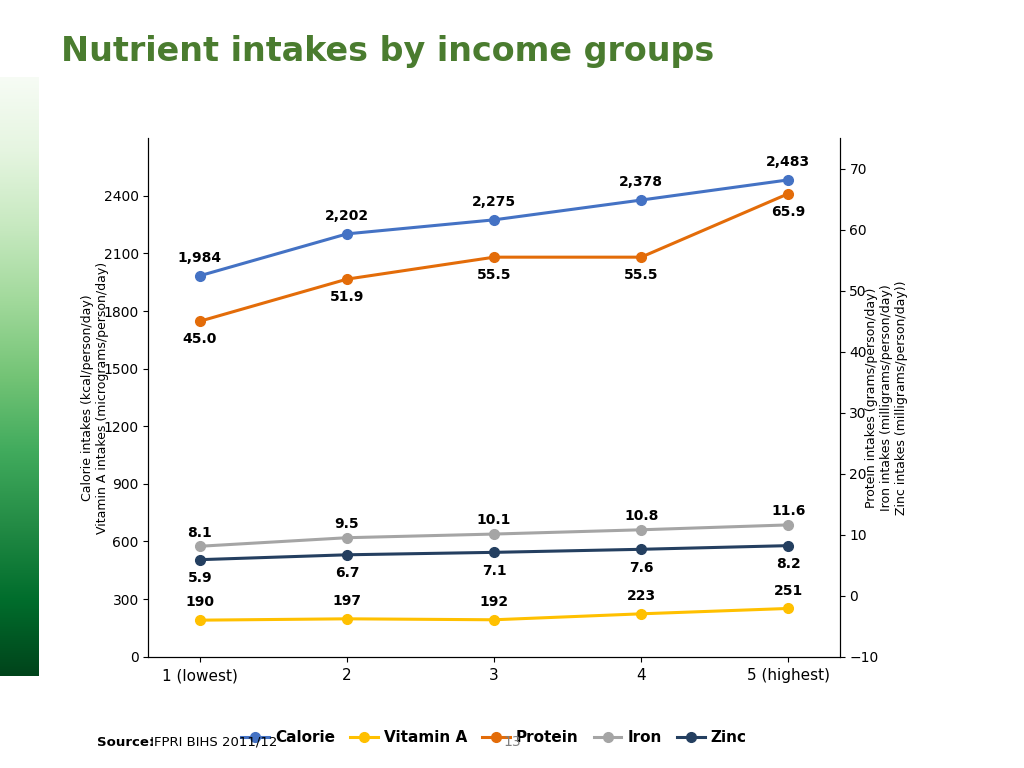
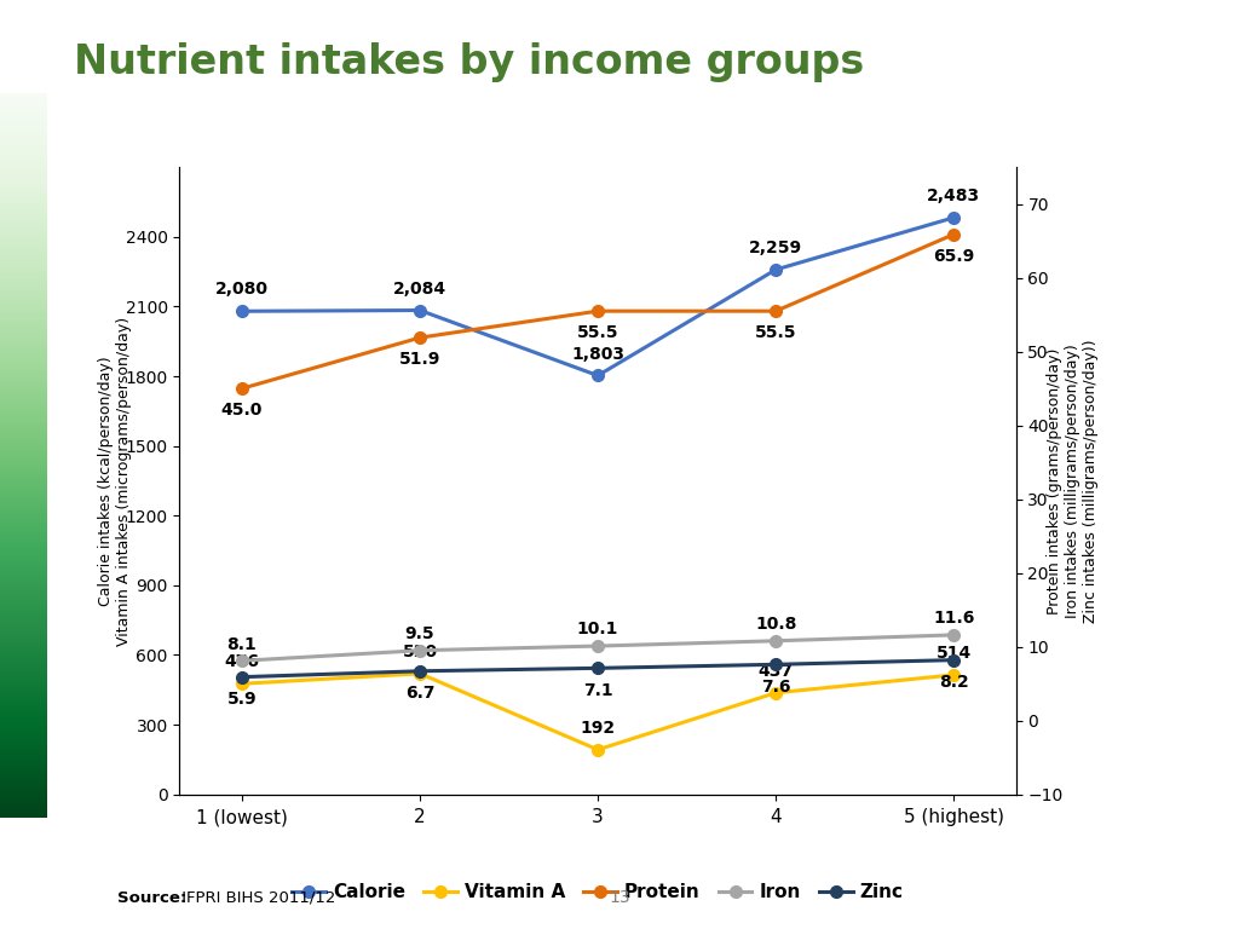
Calorie/1 (lowest): 1,984 -> 2,080
Vitamin A/1 (lowest): 190 -> 476
Calorie/2: 2,202 -> 2,084
Vitamin A/2: 197 -> 520
Calorie/3: 2,275 -> 1,803
Calorie/4: 2,378 -> 2,259
Vitamin A/4: 223 -> 437
Vitamin A/5 (highest): 251 -> 514
